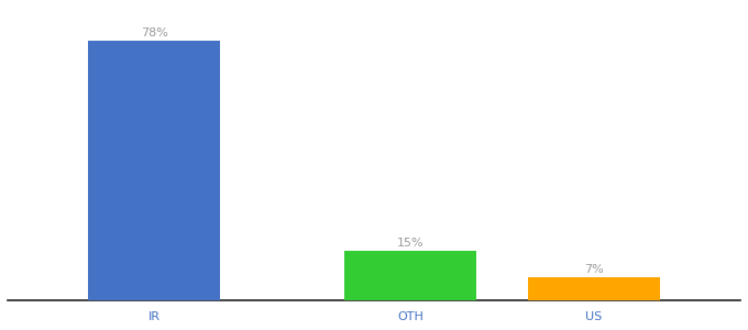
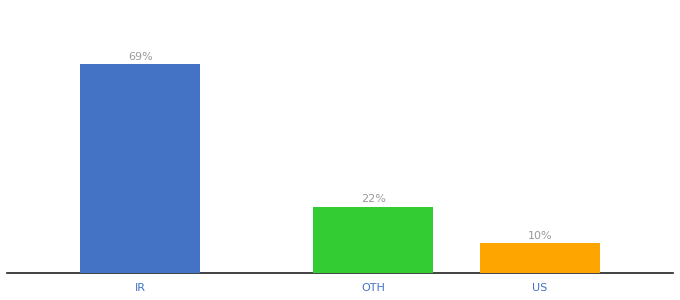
IR: 78% -> 69%
OTH: 15% -> 22%
US: 7% -> 10%
